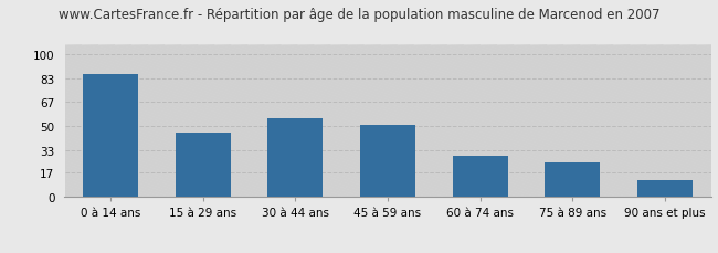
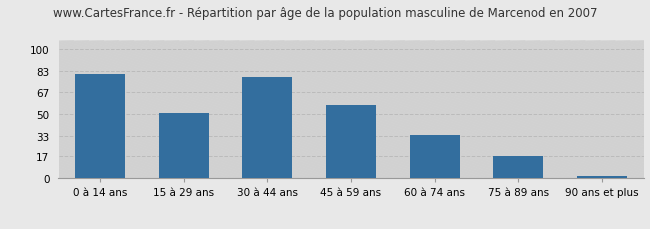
0 à 14 ans: 86 -> 81
15 à 29 ans: 45 -> 51
30 à 44 ans: 55 -> 79
45 à 59 ans: 51 -> 57
60 à 74 ans: 29 -> 34
75 à 89 ans: 24 -> 17
90 ans et plus: 12 -> 2
